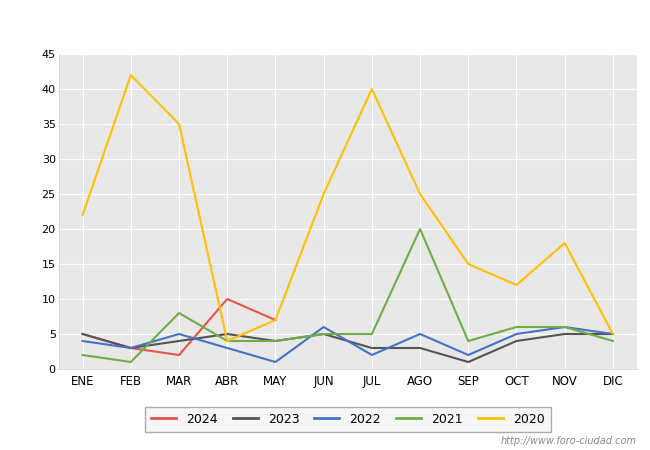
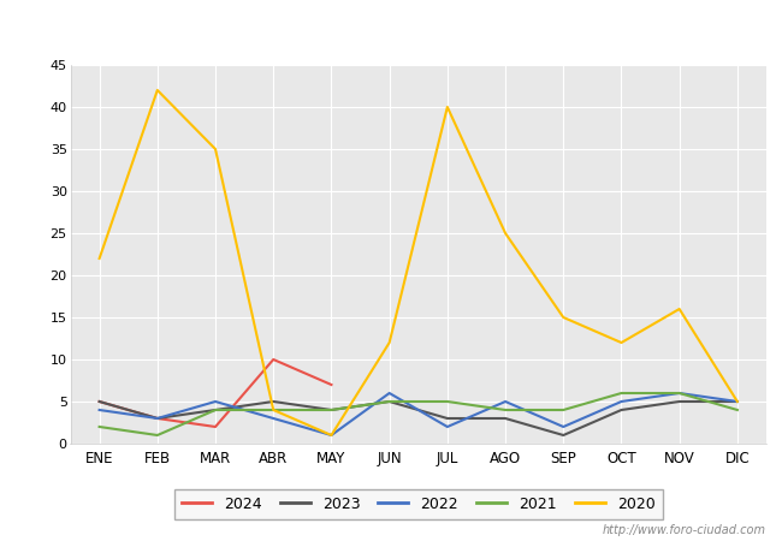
2021/MAR: 8 -> 4
2020/MAY: 7 -> 1
2020/JUN: 25 -> 12
2021/AGO: 20 -> 4
2020/NOV: 18 -> 16
